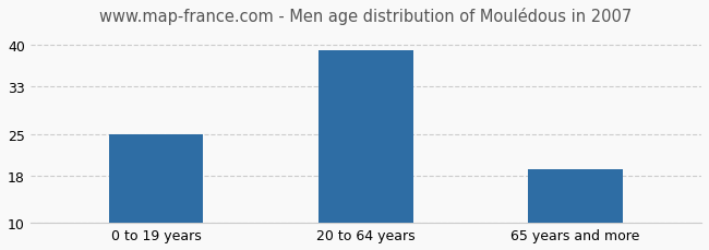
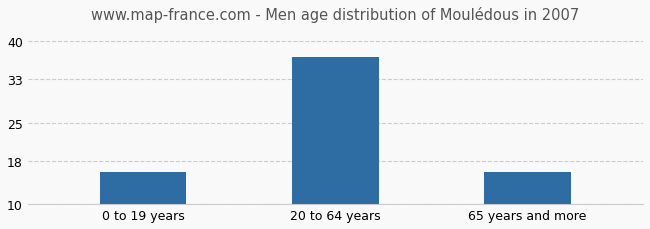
0 to 19 years: 25 -> 16
20 to 64 years: 39 -> 37
65 years and more: 19 -> 16
